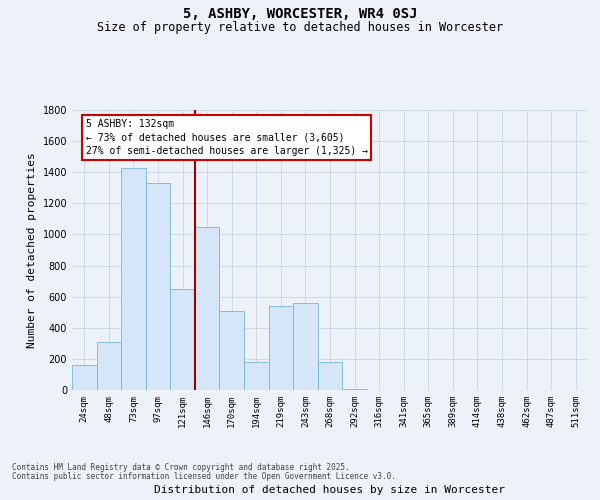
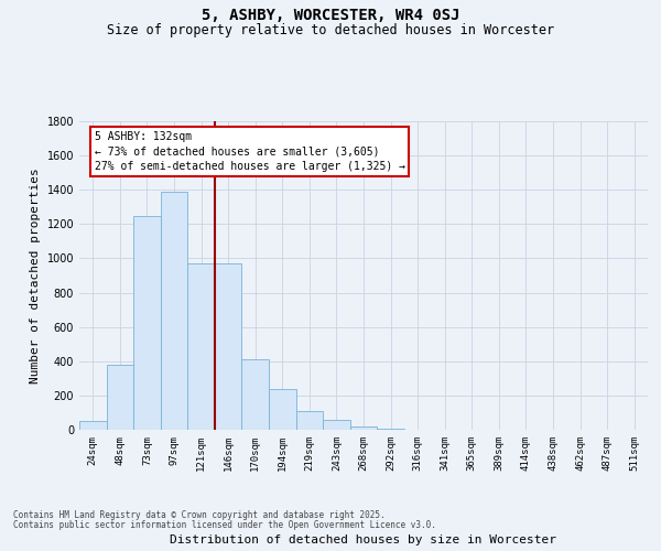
24sqm: 160 -> 50
48sqm: 310 -> 380
73sqm: 1430 -> 1250
97sqm: 1330 -> 1390
121sqm: 650 -> 970
146sqm: 1050 -> 970
170sqm: 510 -> 410
194sqm: 180 -> 240
219sqm: 540 -> 110
243sqm: 560 -> 60
268sqm: 180 -> 20
